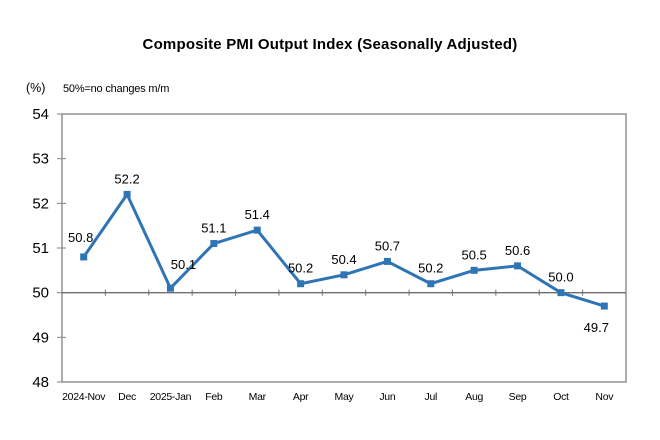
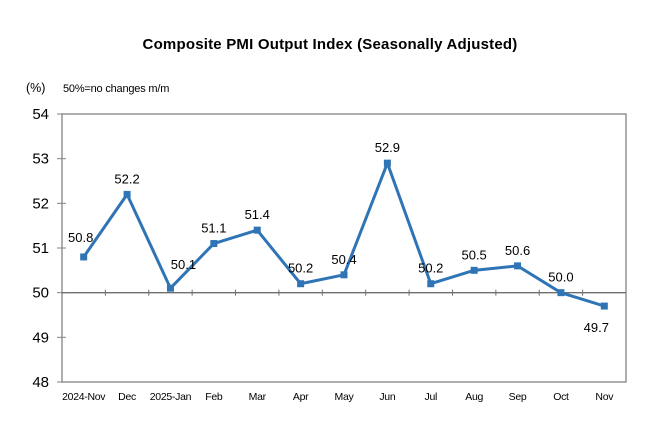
Jun: 50.7 -> 52.9
